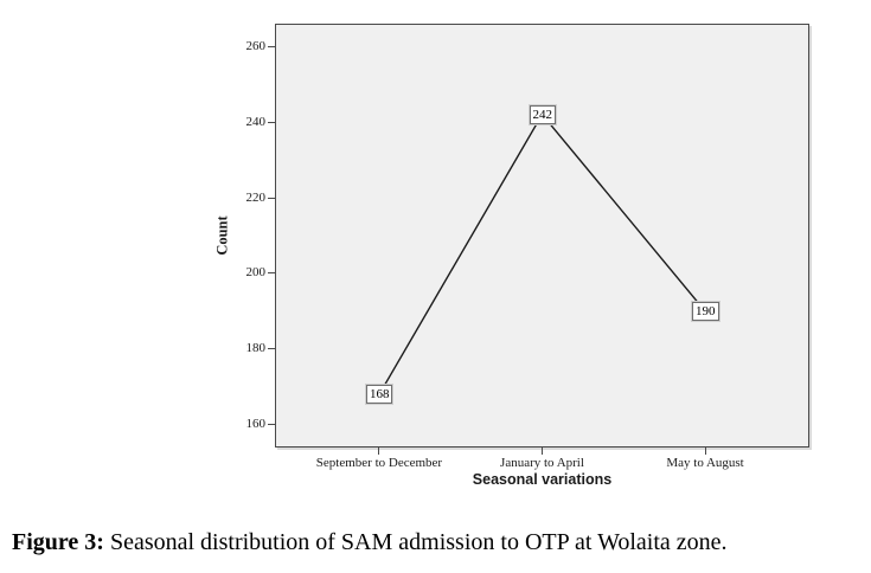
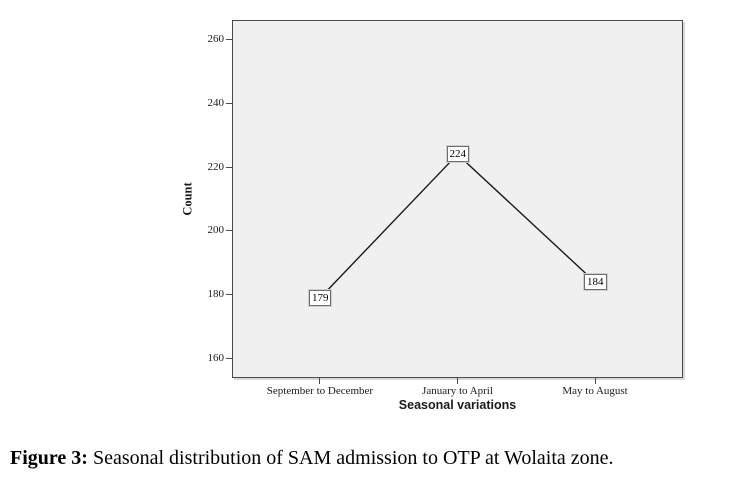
September to December: 168 -> 179
January to April: 242 -> 224
May to August: 190 -> 184
